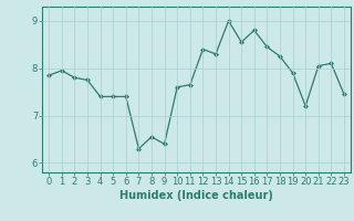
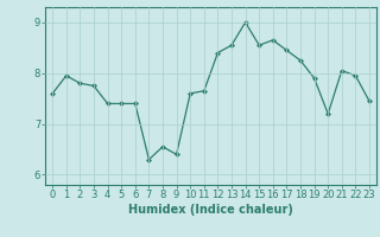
0: 7.85 -> 7.60
13: 8.30 -> 8.55
16: 8.80 -> 8.65
22: 8.10 -> 7.95
